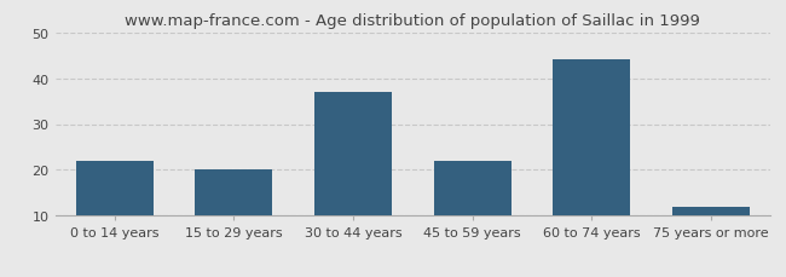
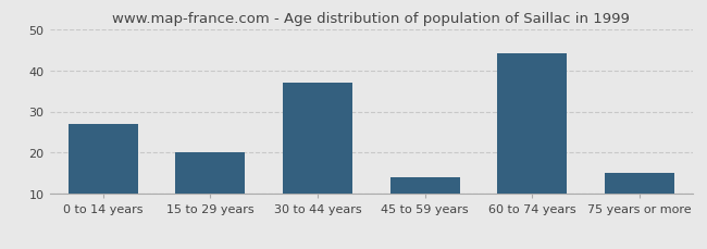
0 to 14 years: 22 -> 27
45 to 59 years: 22 -> 14
75 years or more: 12 -> 15
